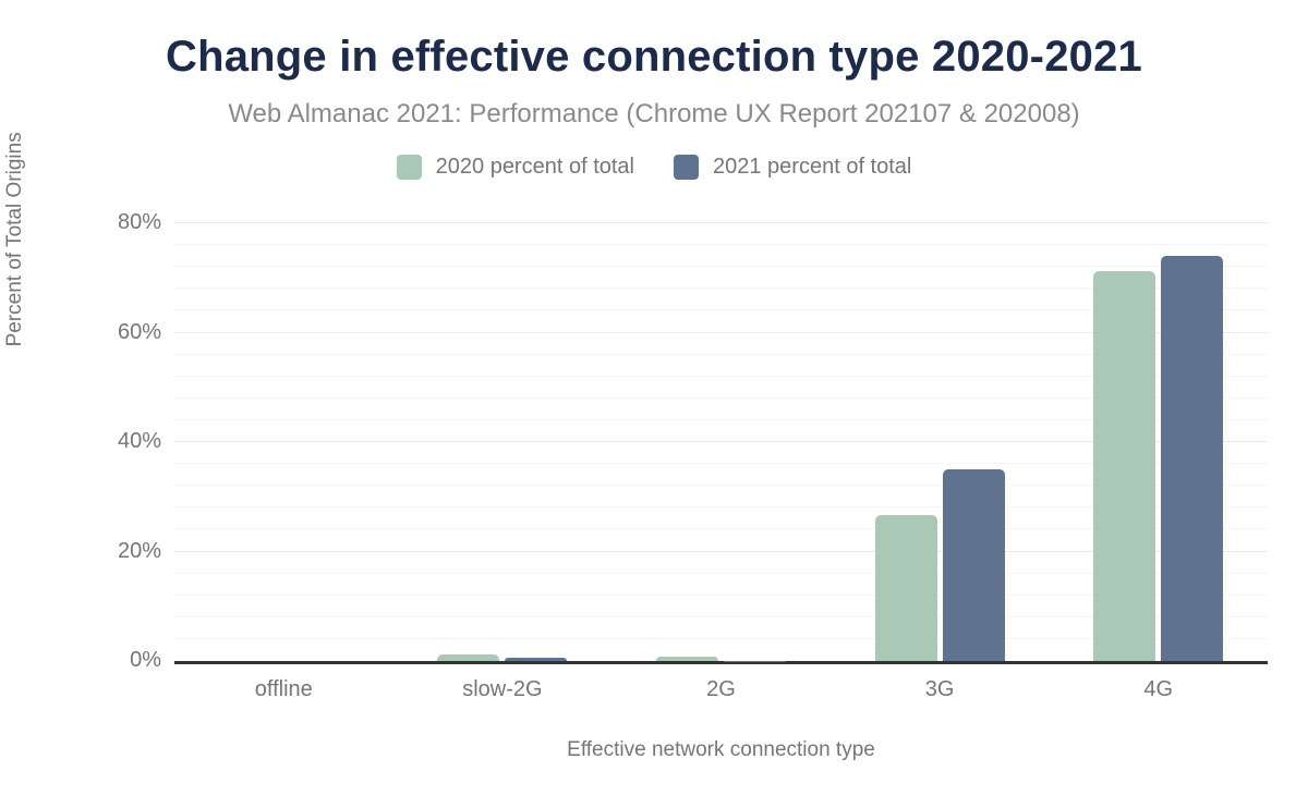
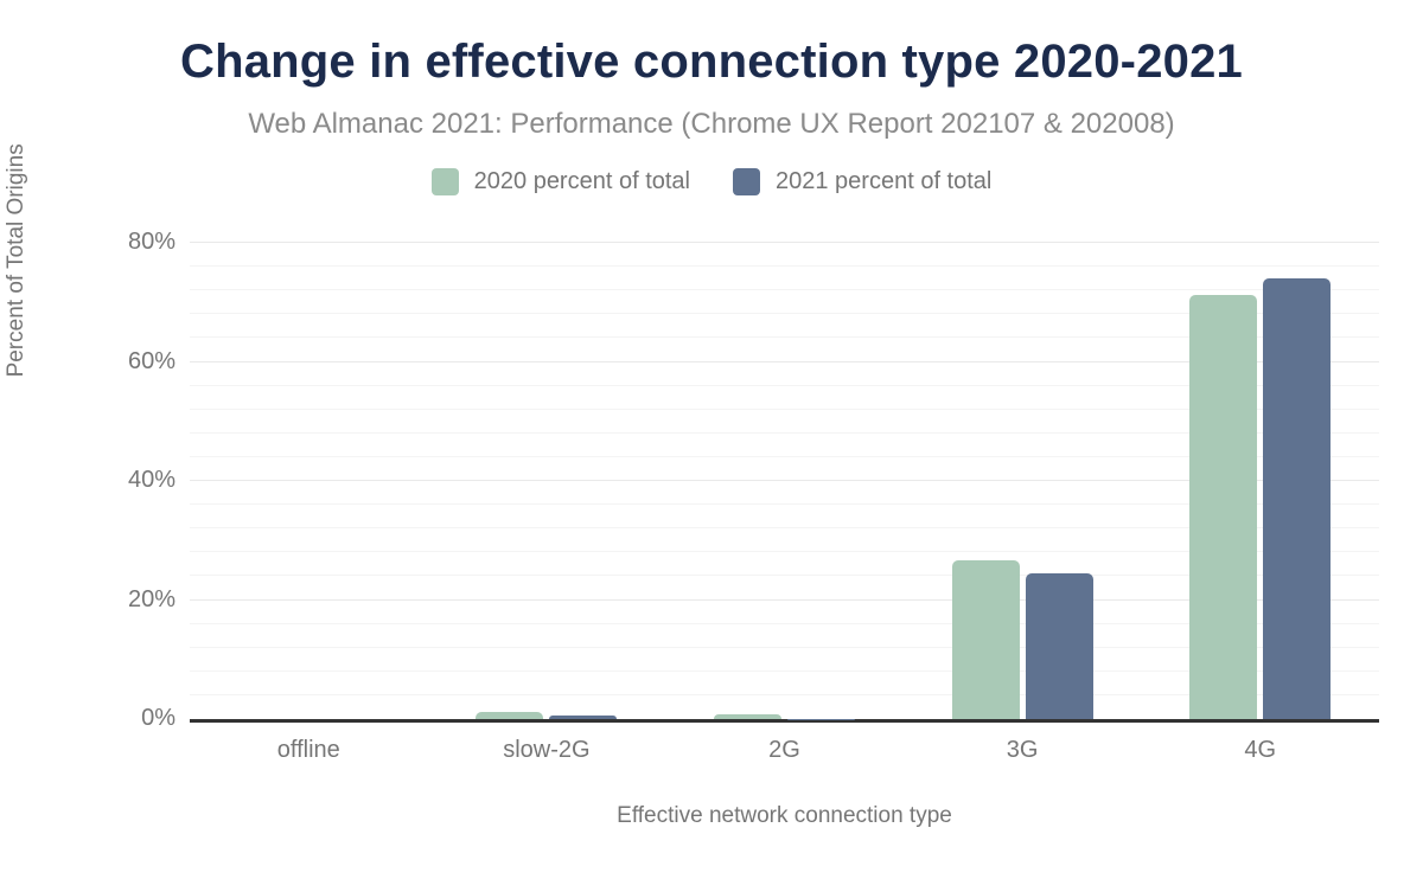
2021 percent of total/3G: 35% -> 24%
